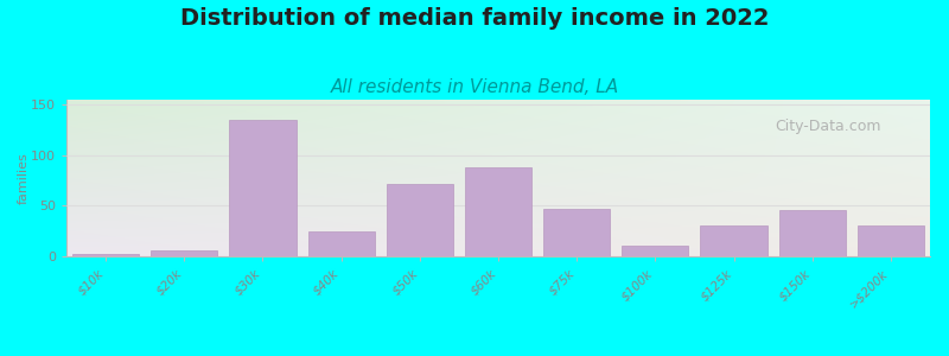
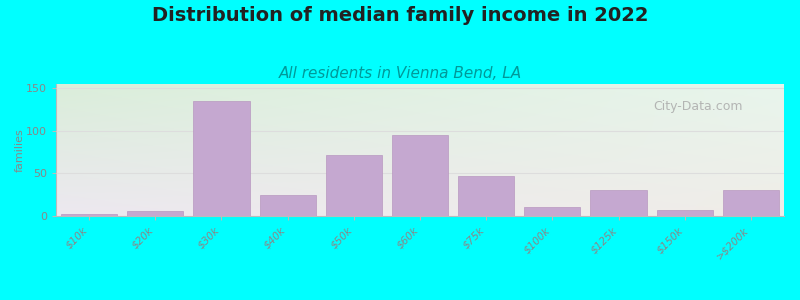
$60k: 88 -> 95
$150k: 46 -> 7
